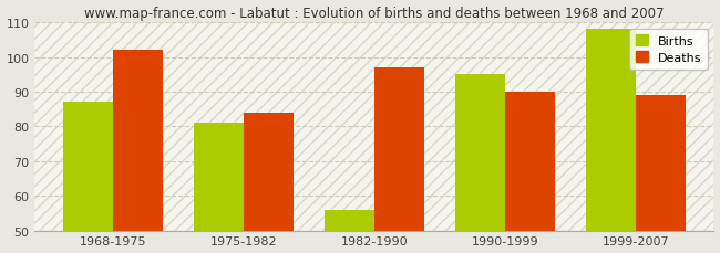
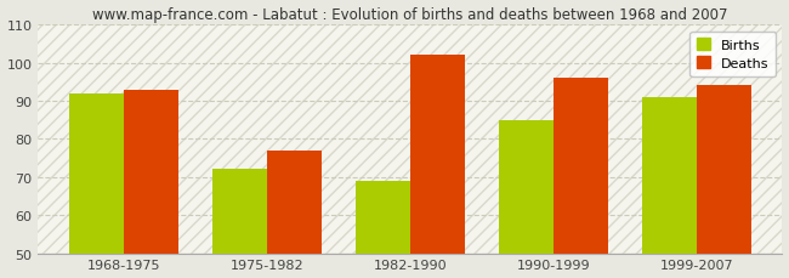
Births/1968-1975: 87 -> 92
Deaths/1968-1975: 102 -> 93
Births/1975-1982: 81 -> 72
Deaths/1975-1982: 84 -> 77
Births/1982-1990: 56 -> 69
Deaths/1982-1990: 97 -> 102
Births/1990-1999: 95 -> 85
Deaths/1990-1999: 90 -> 96
Births/1999-2007: 108 -> 91
Deaths/1999-2007: 89 -> 94
